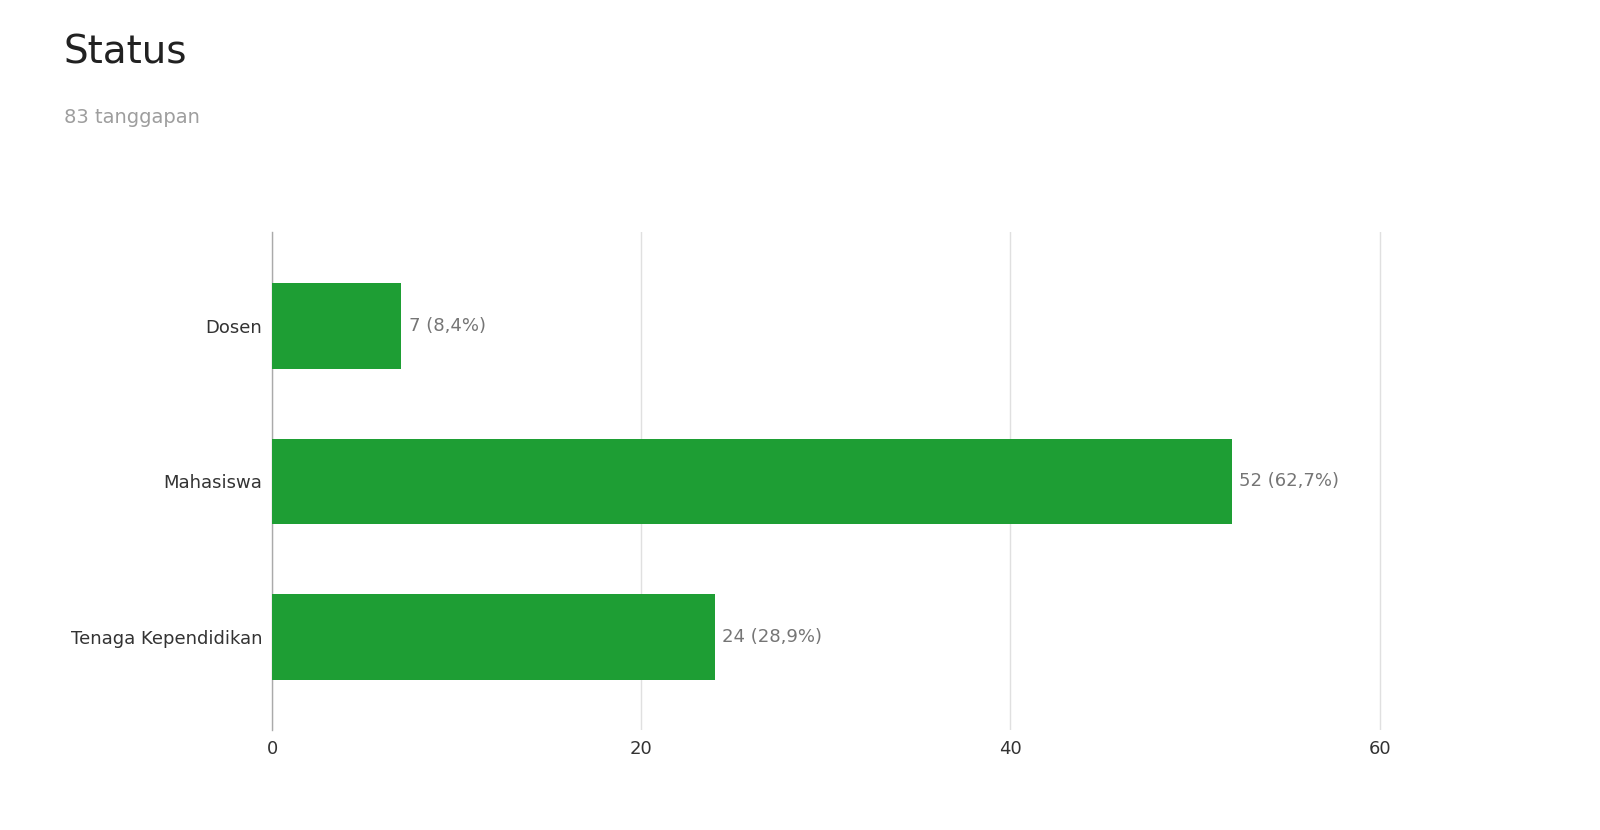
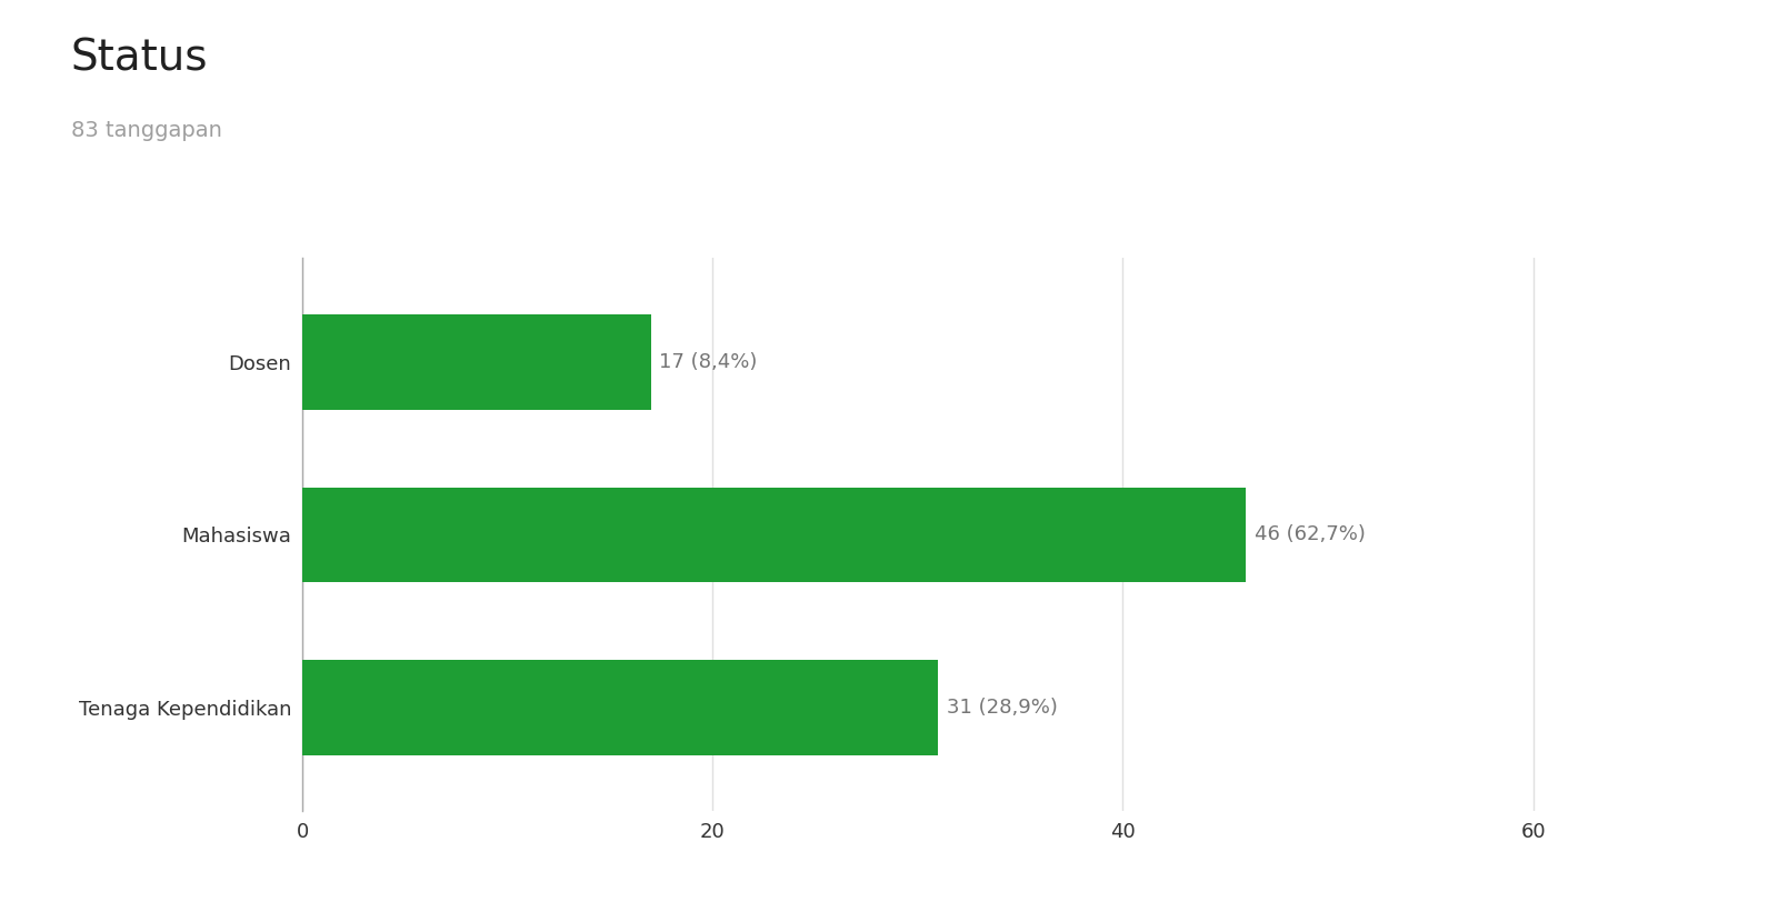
Dosen: 7 -> 17
Mahasiswa: 52 -> 46
Tenaga Kependidikan: 24 -> 31
